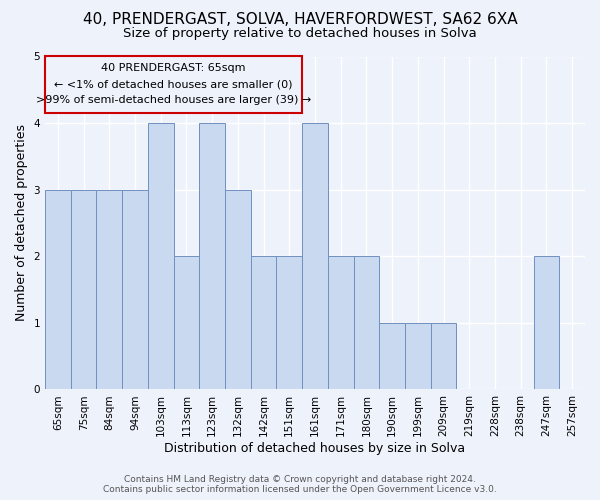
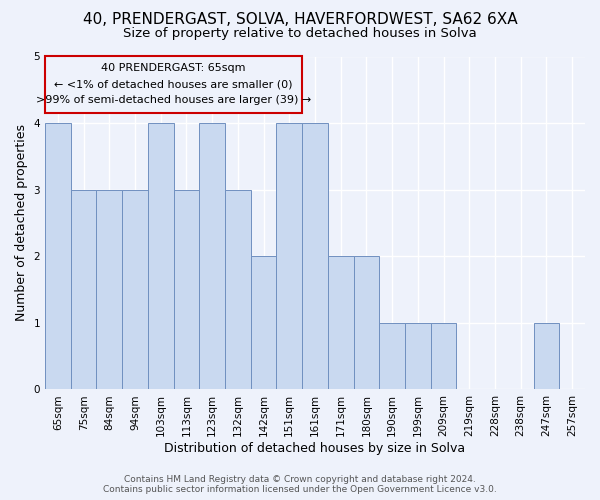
65sqm: 3 -> 4
113sqm: 2 -> 3
151sqm: 2 -> 4
247sqm: 2 -> 1
